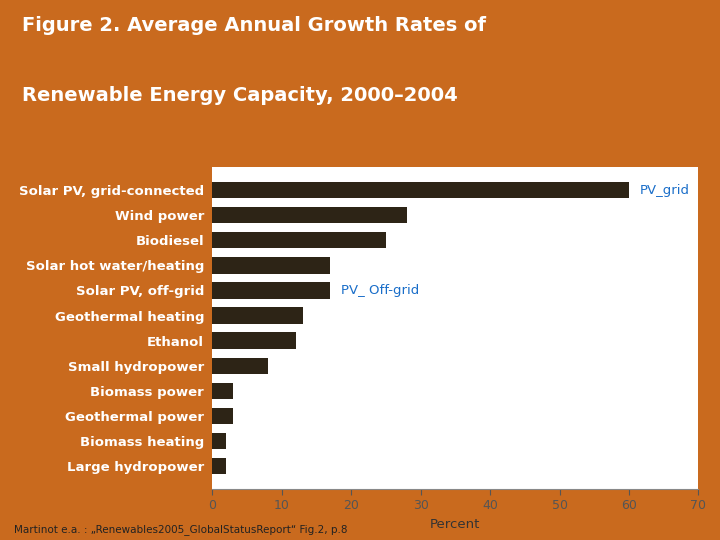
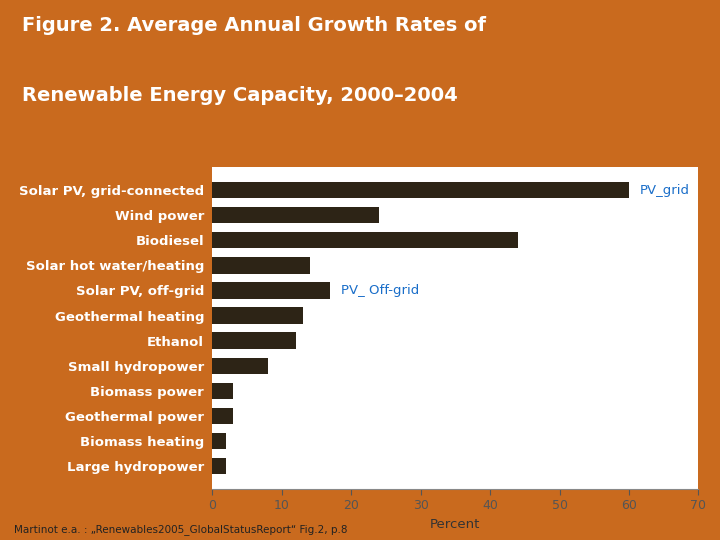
Wind power: 28 -> 24
Biodiesel: 25 -> 44
Solar hot water/heating: 17 -> 14
